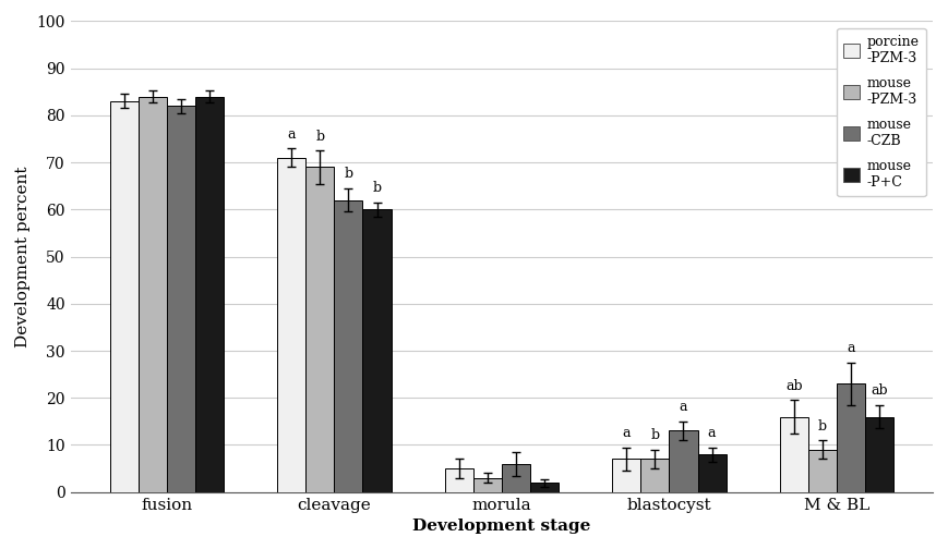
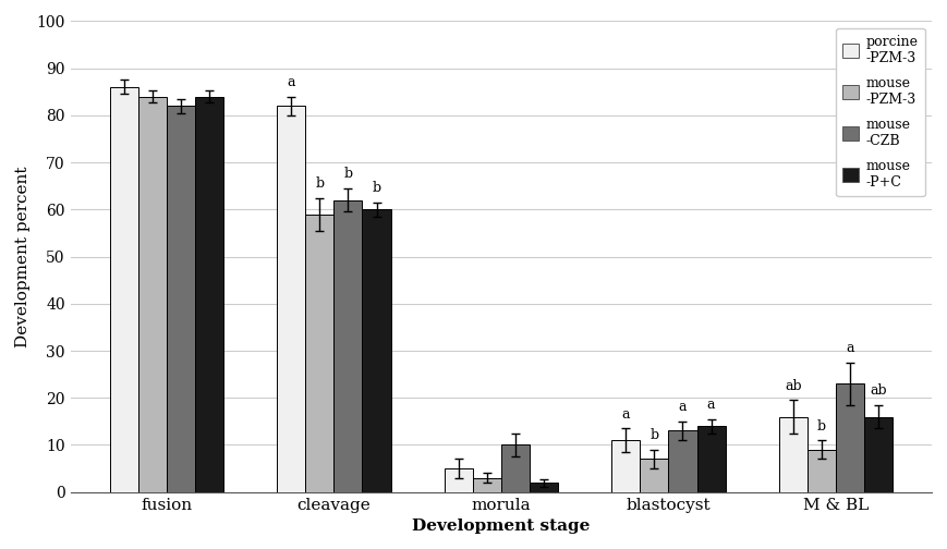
porcine -PZM-3/fusion: 83 -> 86
porcine -PZM-3/cleavage: 71 -> 82
mouse -PZM-3/cleavage: 69 -> 59
mouse -CZB/morula: 6 -> 10
porcine -PZM-3/blastocyst: 7 -> 11
mouse -P+C/blastocyst: 8 -> 14
